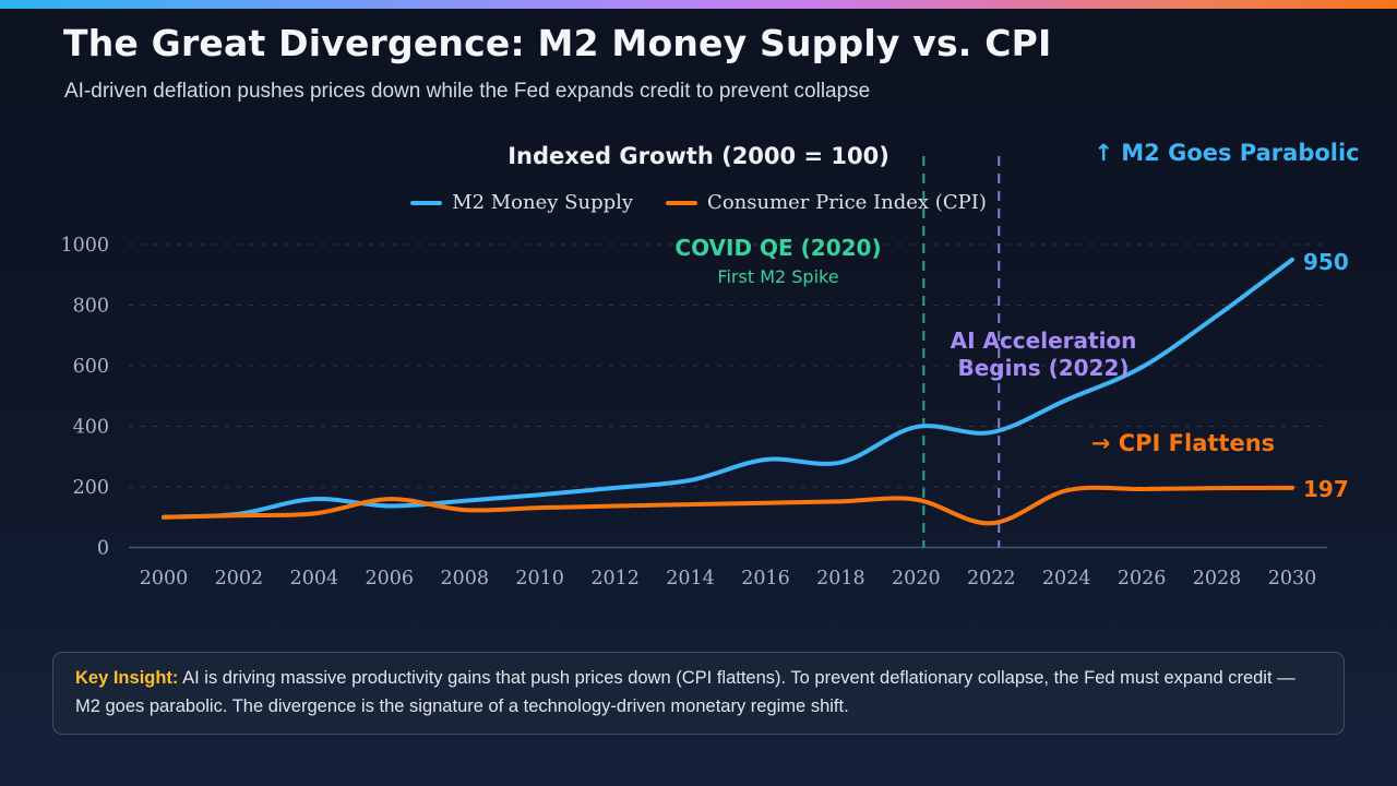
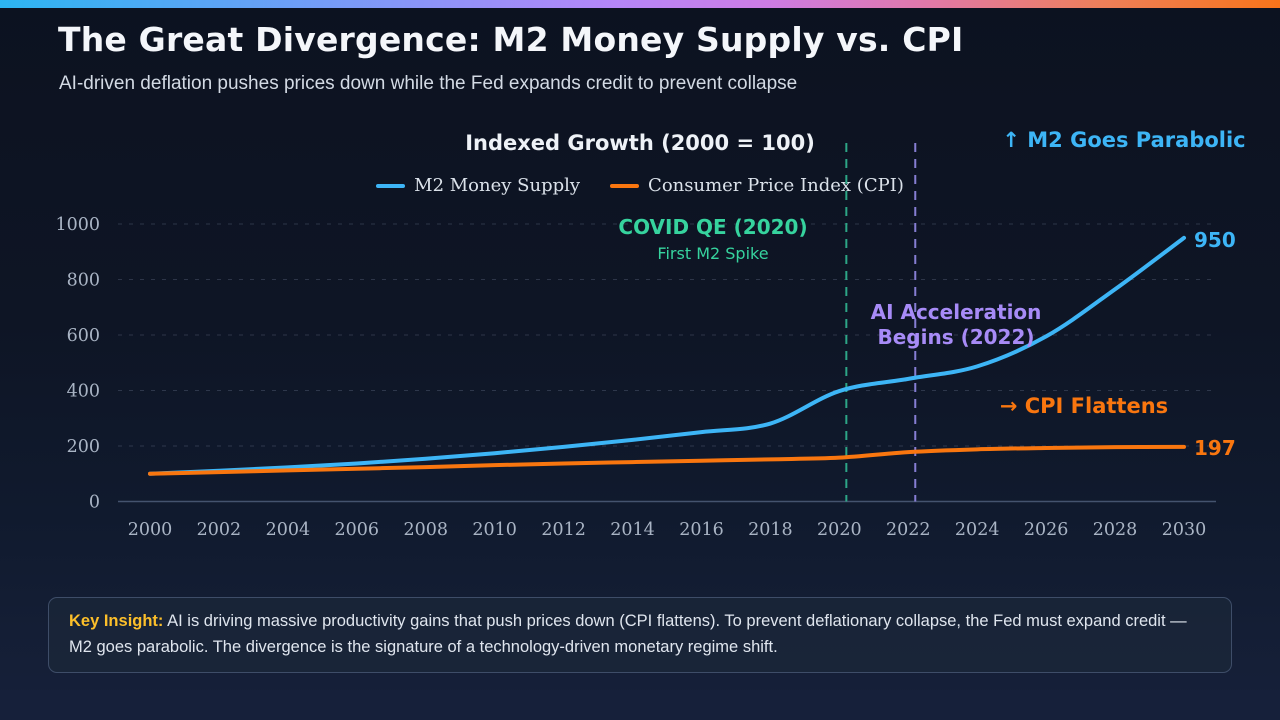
M2 Money Supply/2004: 160 -> 120
Consumer Price Index (CPI)/2006: 160 -> 120
M2 Money Supply/2016: 290 -> 250
M2 Money Supply/2022: 380 -> 440
Consumer Price Index (CPI)/2022: 80 -> 180
